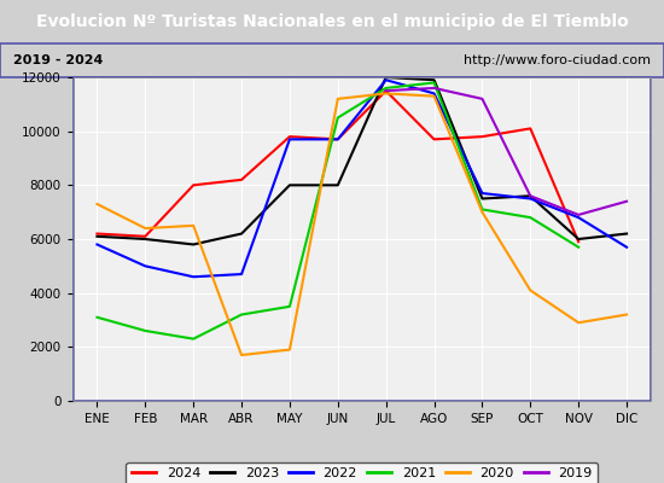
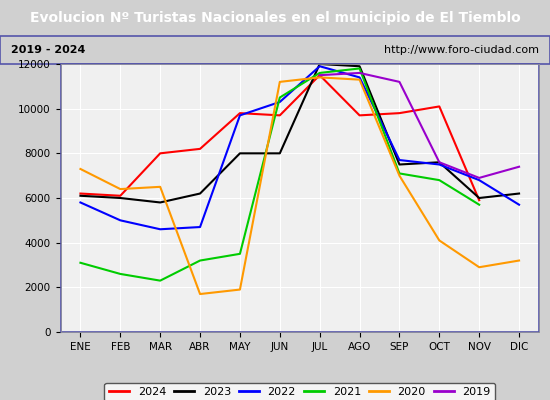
2022/JUN: 9700 -> 10300
